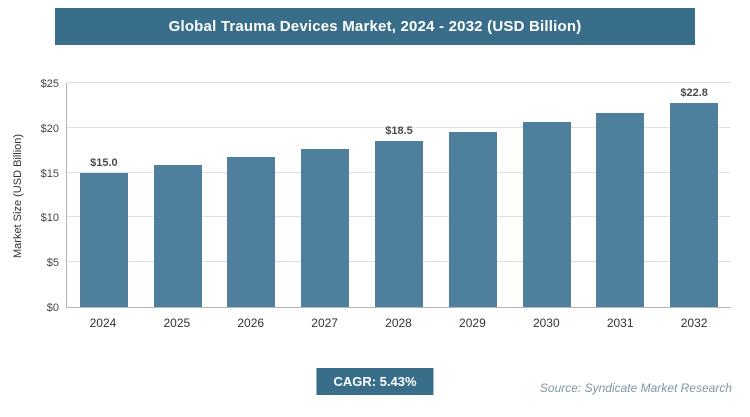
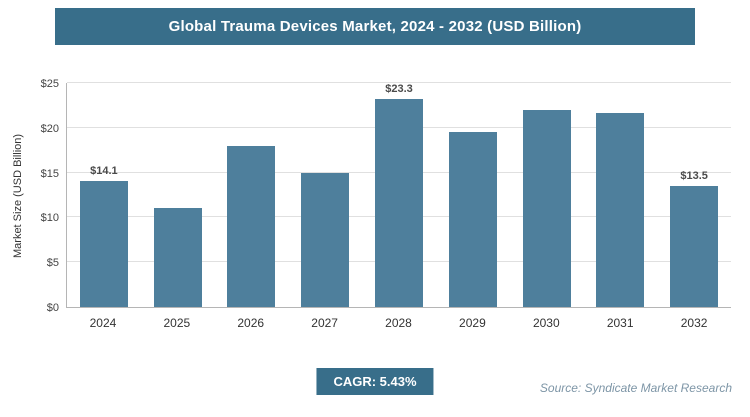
2024: $15.0 -> $14.1
2025: $16 -> $11
2026: $17 -> $18
2027: $18 -> $15
2028: $18.5 -> $23.3
2030: $21 -> $22
2032: $22.8 -> $13.5
